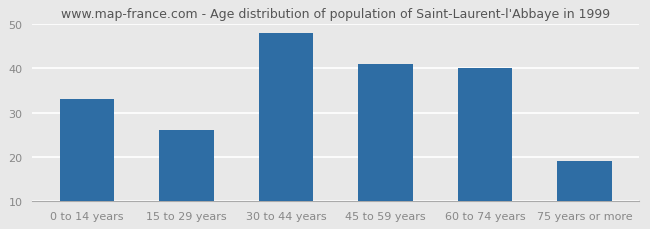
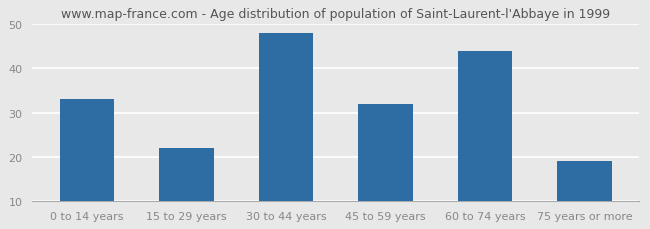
15 to 29 years: 26 -> 22
45 to 59 years: 41 -> 32
60 to 74 years: 40 -> 44
